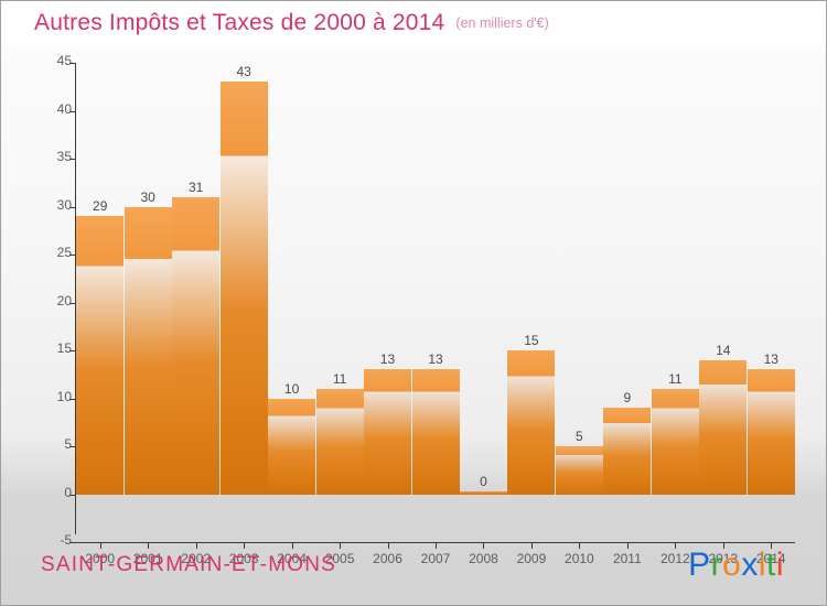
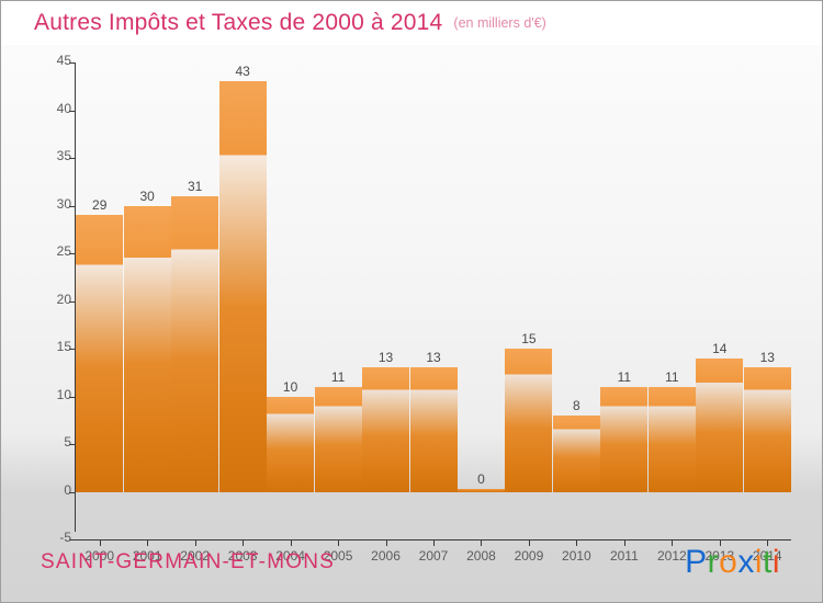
2010: 5 -> 8
2011: 9 -> 11
